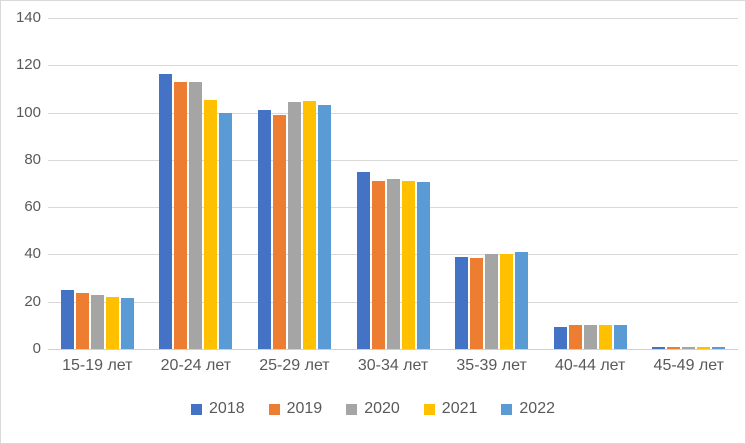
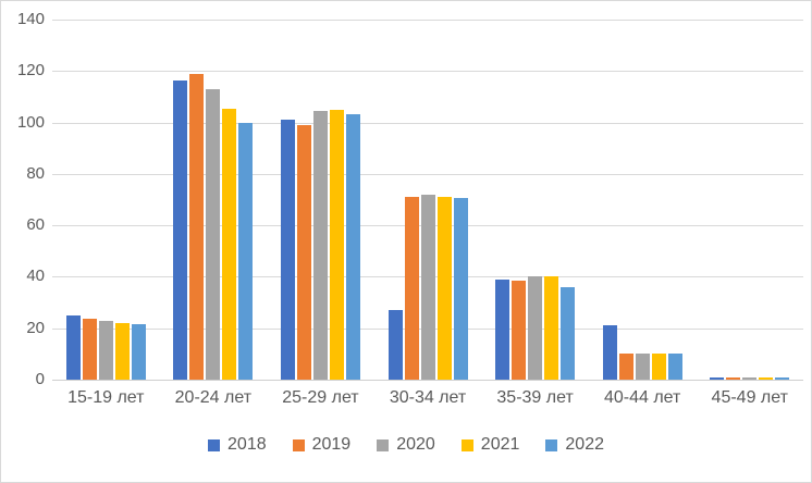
2019/20-24 лет: 113 -> 119
2018/30-34 лет: 75 -> 27
2022/35-39 лет: 41 -> 36
2018/40-44 лет: 10 -> 21
